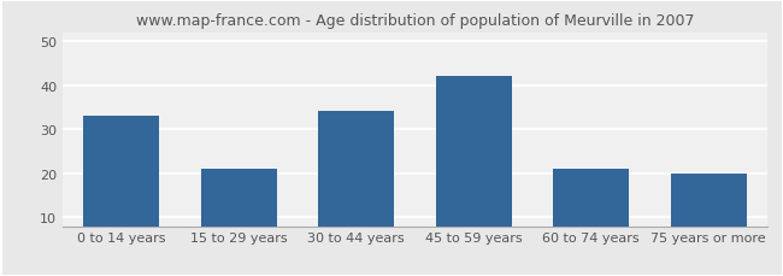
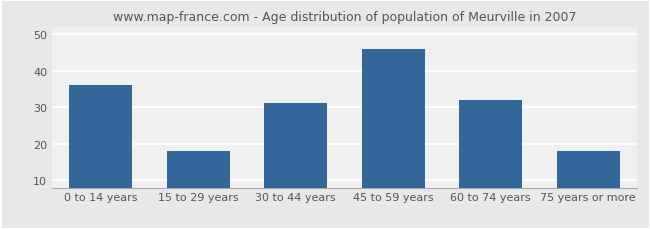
0 to 14 years: 33 -> 36
15 to 29 years: 21 -> 18
30 to 44 years: 34 -> 31
45 to 59 years: 42 -> 46
60 to 74 years: 21 -> 32
75 years or more: 20 -> 18
